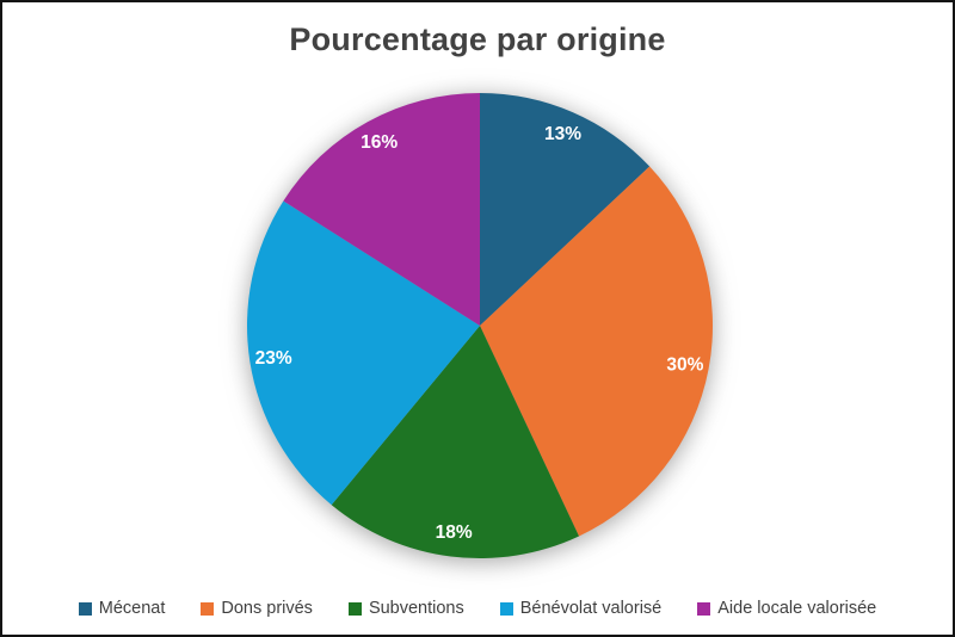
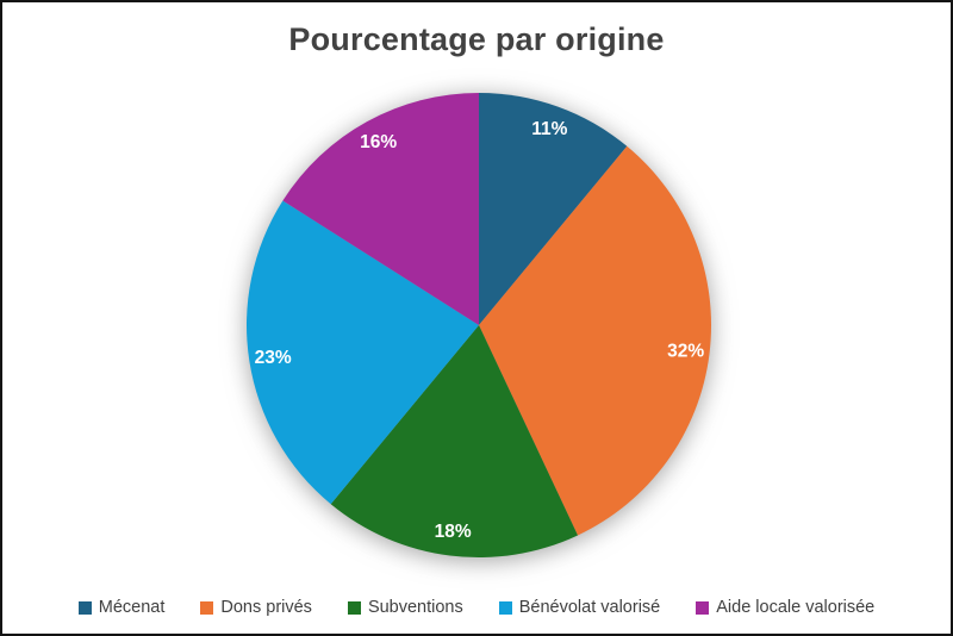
Mécenat: 13% -> 11%
Dons privés: 30% -> 32%
